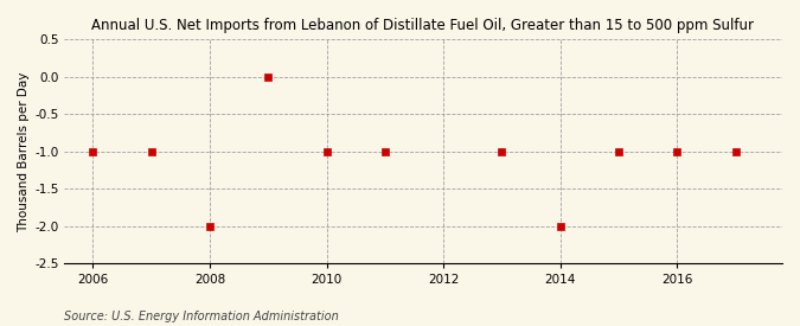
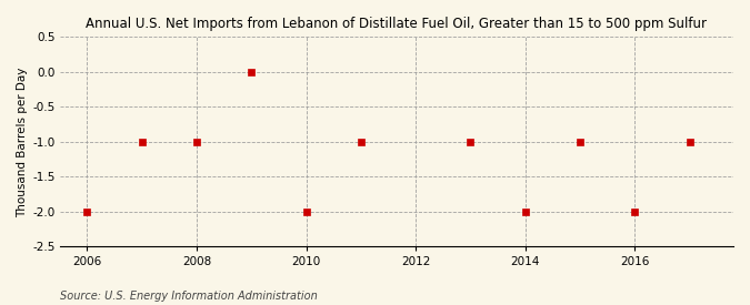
2006: -1 -> -2
2008: -2 -> -1
2010: -1 -> -2
2016: -1 -> -2
